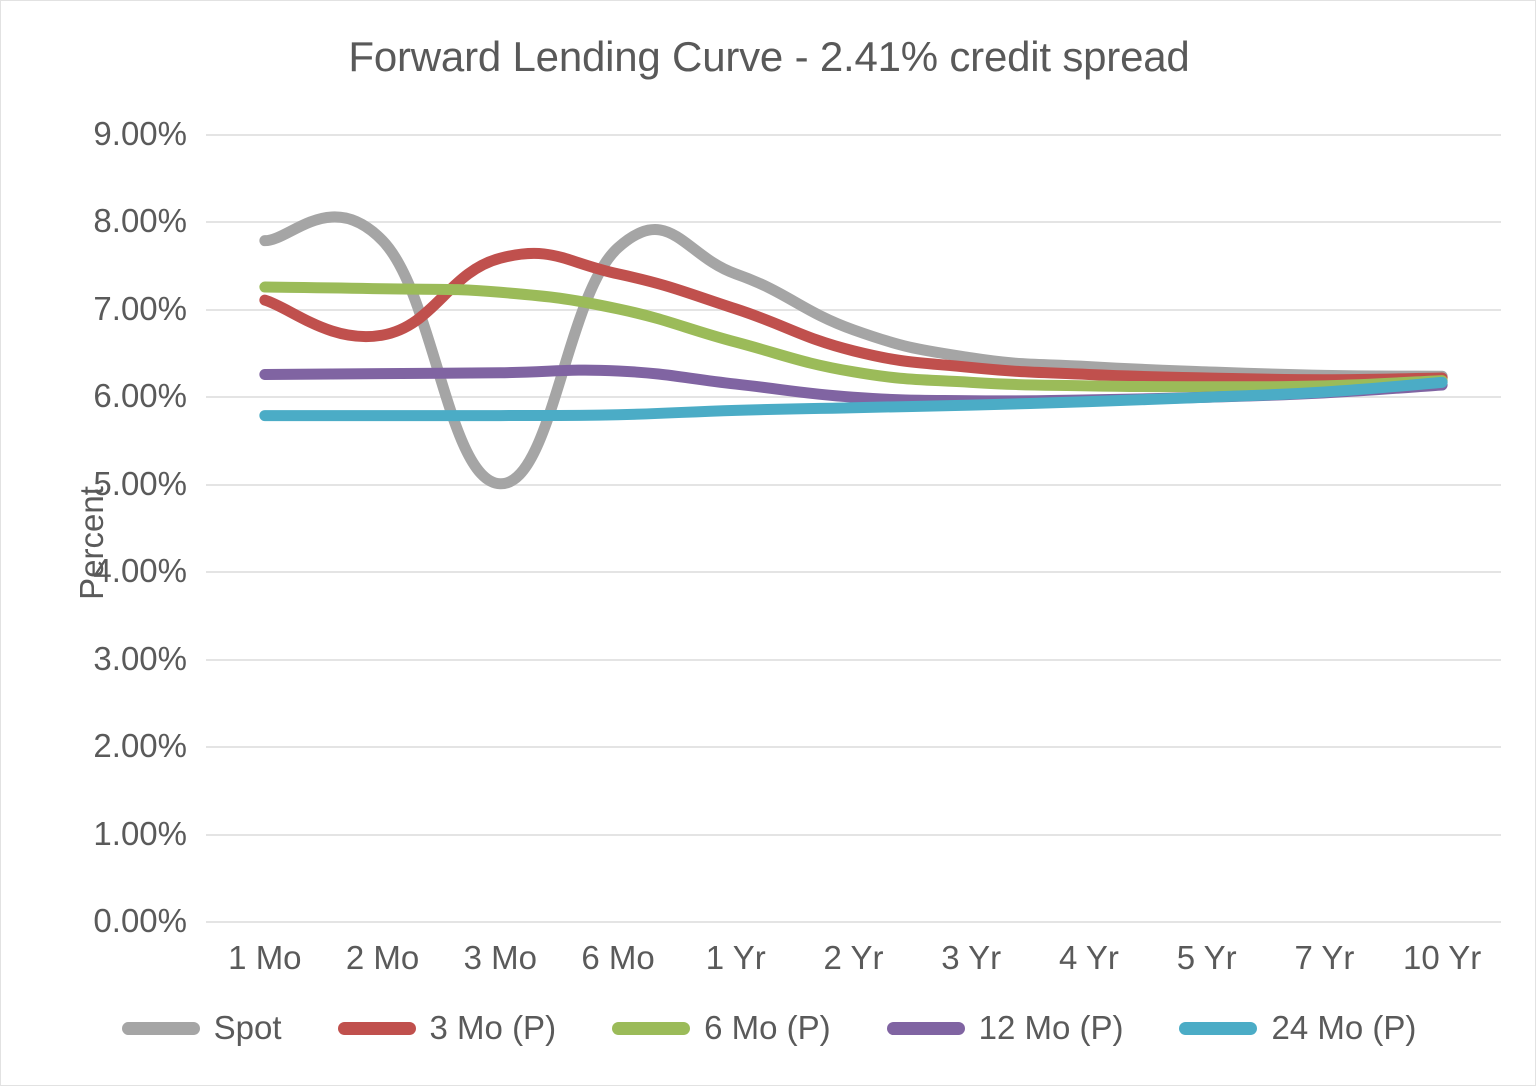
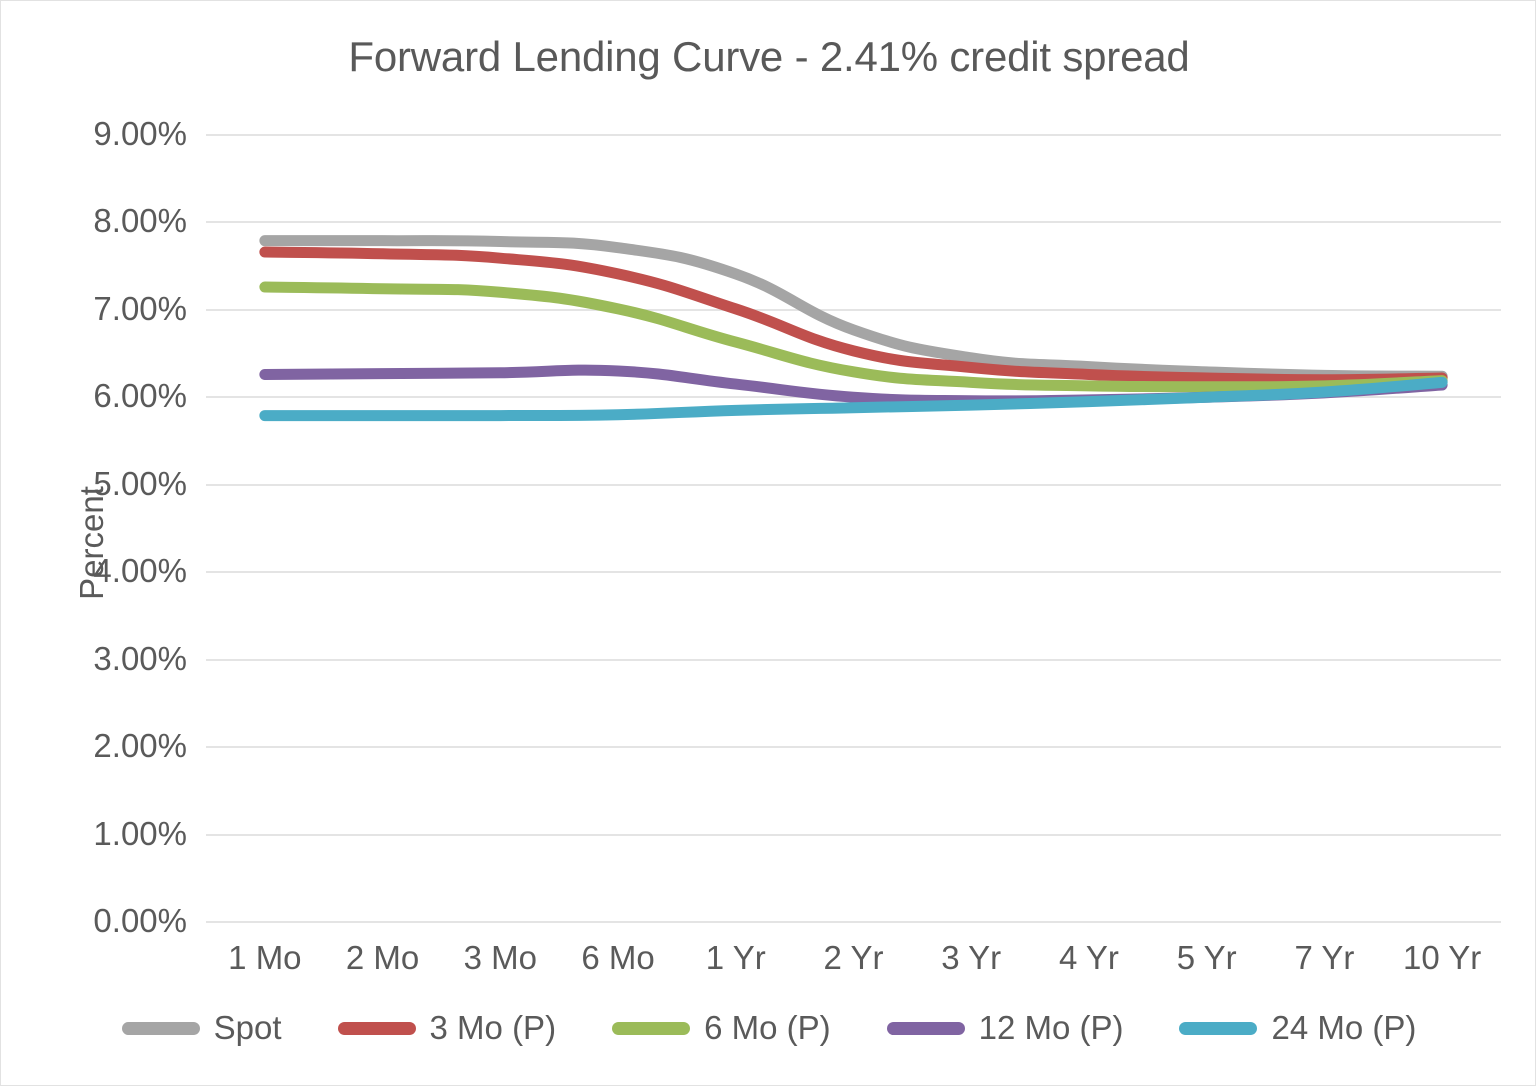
3 Mo (P)/1 Mo: 7.1% -> 7.7%
3 Mo (P)/2 Mo: 6.7% -> 7.6%
Spot/3 Mo: 5.0% -> 7.8%
